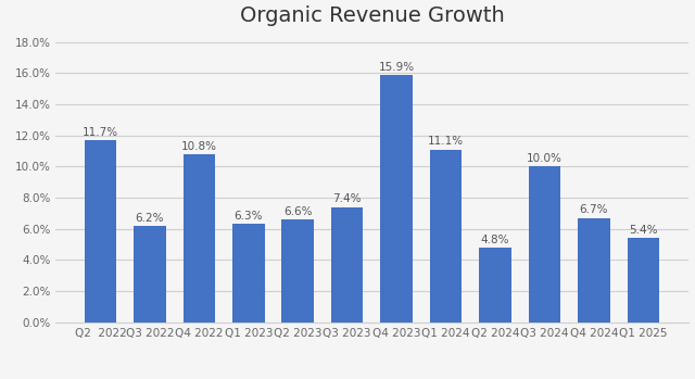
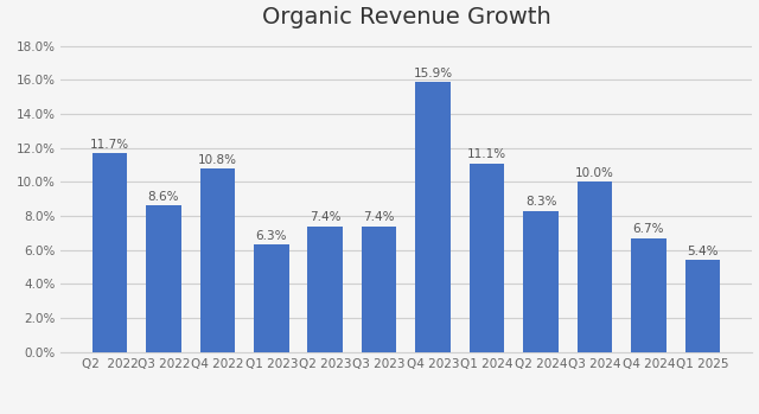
Q3 2022: 6.2% -> 8.6%
Q2 2023: 6.6% -> 7.4%
Q2 2024: 4.8% -> 8.3%
